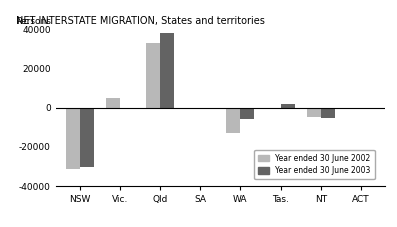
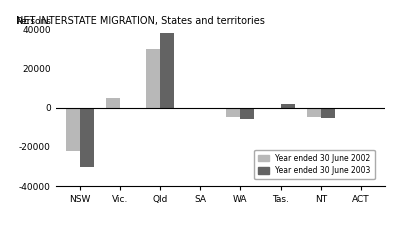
Year ended 30 June 2002/NSW: -31000 -> -22000
Year ended 30 June 2002/Qld: 33000 -> 30000
Year ended 30 June 2002/WA: -13000 -> -4000
